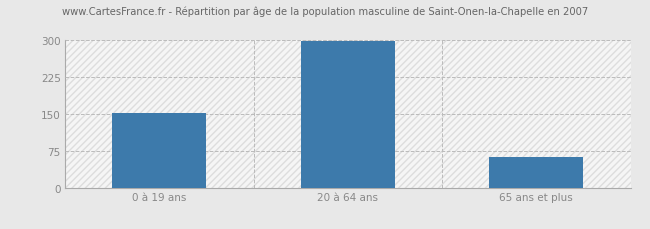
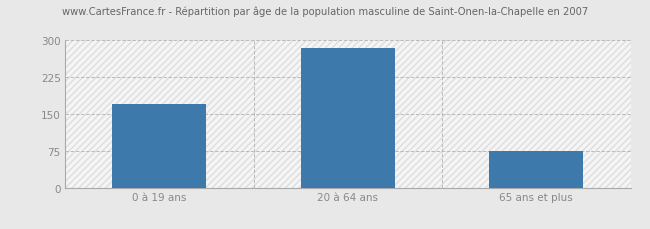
0 à 19 ans: 153 -> 170
20 à 64 ans: 298 -> 285
65 ans et plus: 62 -> 75
